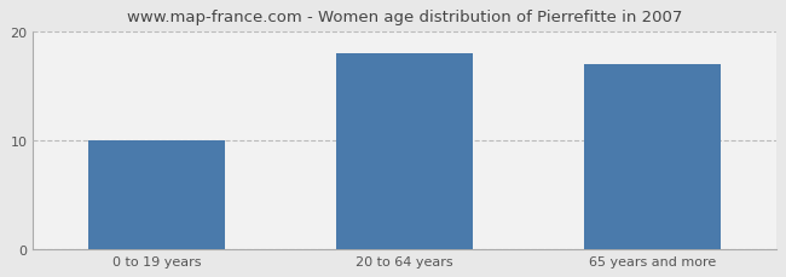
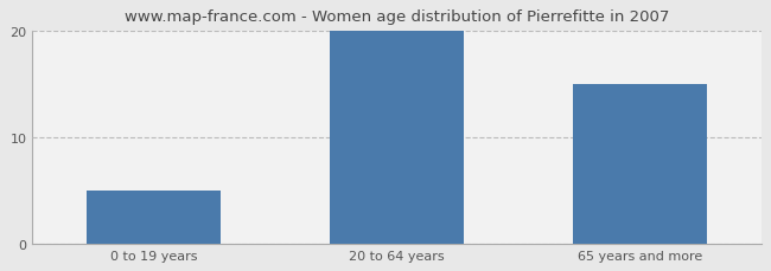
0 to 19 years: 10 -> 5
20 to 64 years: 18 -> 20
65 years and more: 17 -> 15
